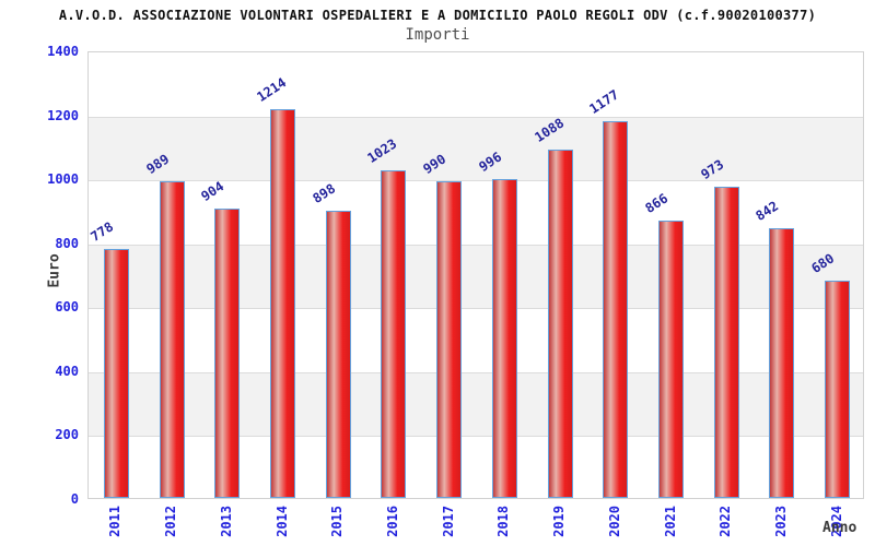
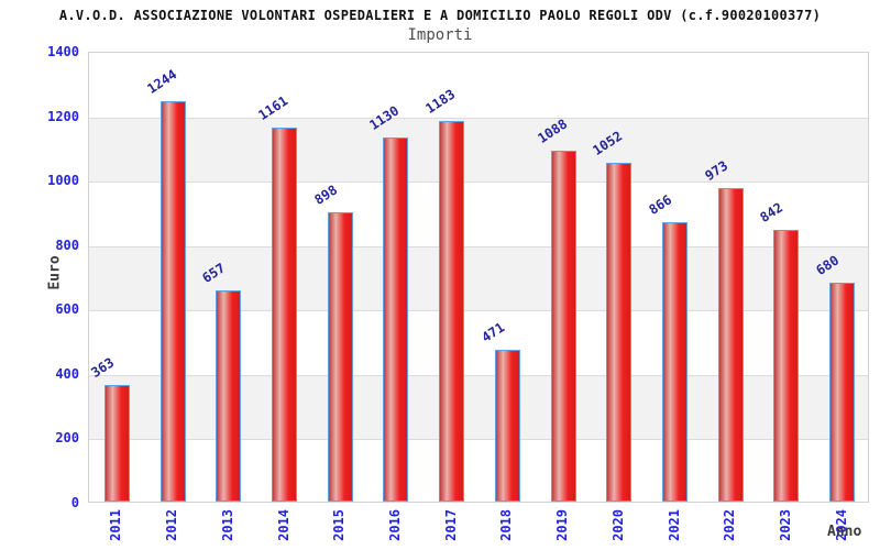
2011: 778 -> 363
2012: 989 -> 1244
2013: 904 -> 657
2014: 1214 -> 1161
2016: 1023 -> 1130
2017: 990 -> 1183
2018: 996 -> 471
2020: 1177 -> 1052
